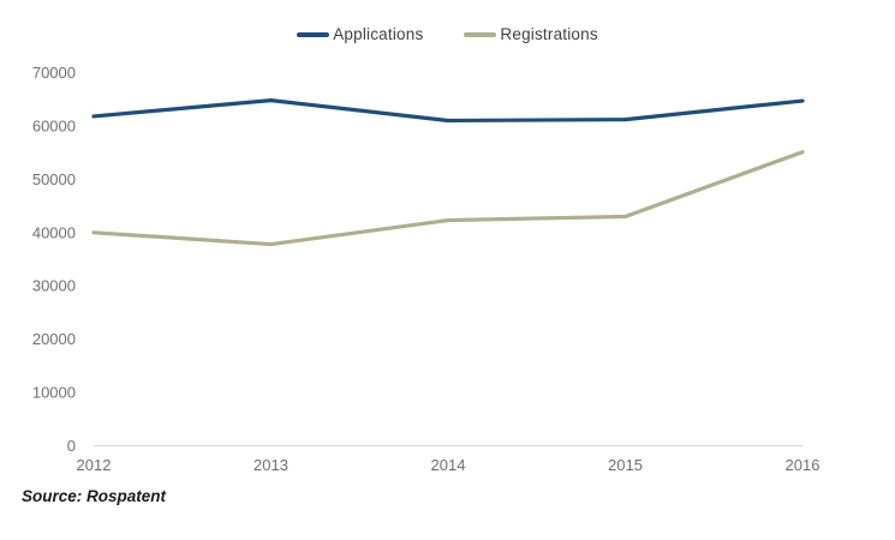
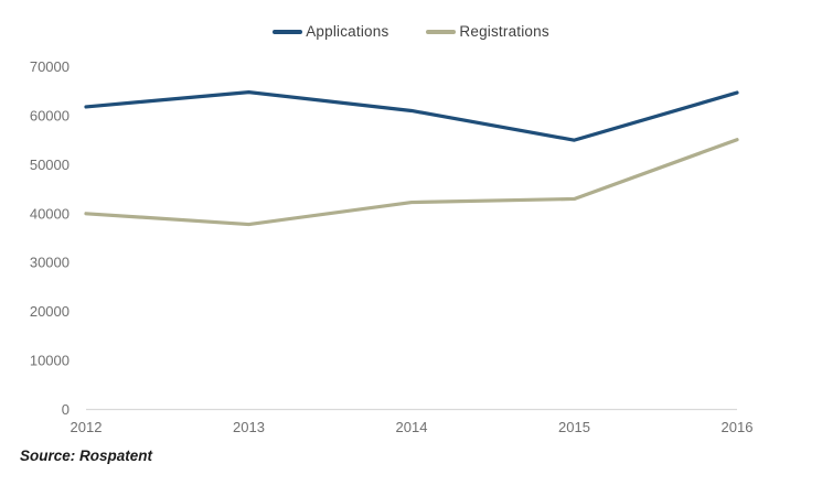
Applications/2015: 61000 -> 55000
